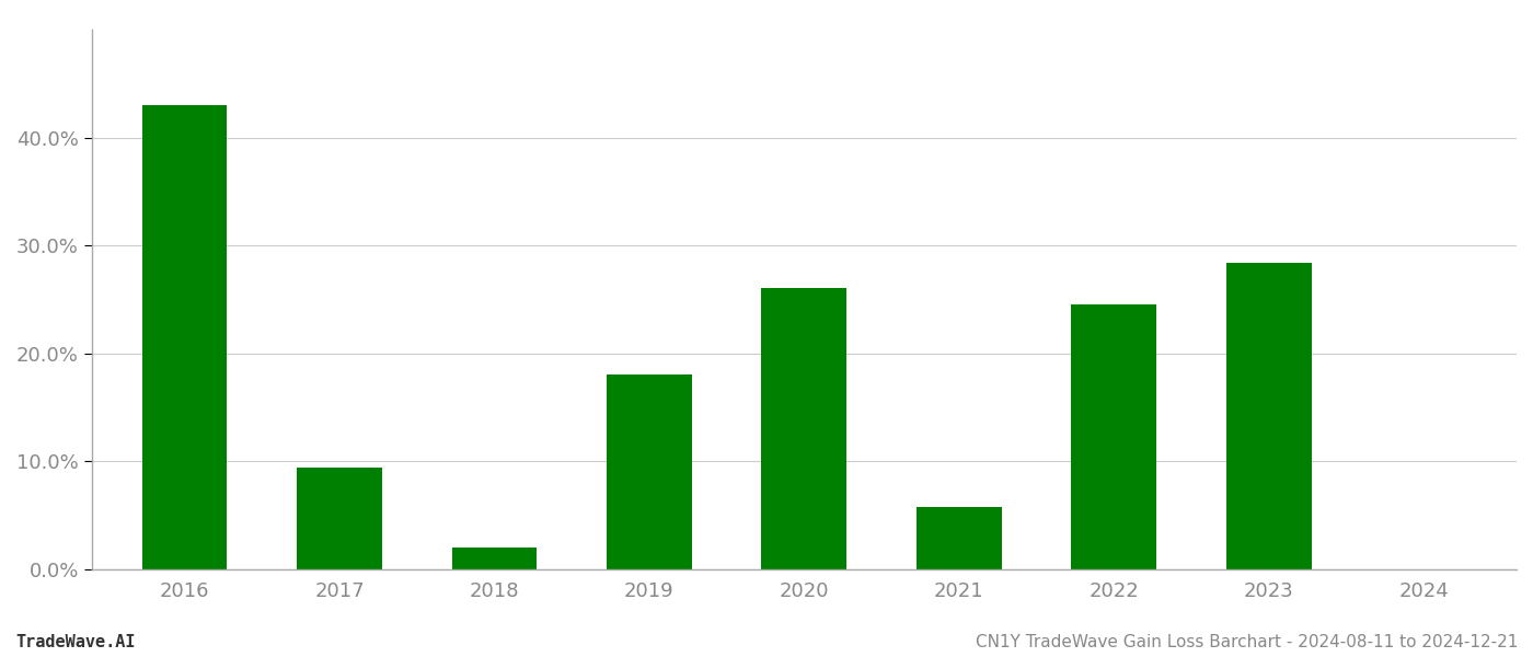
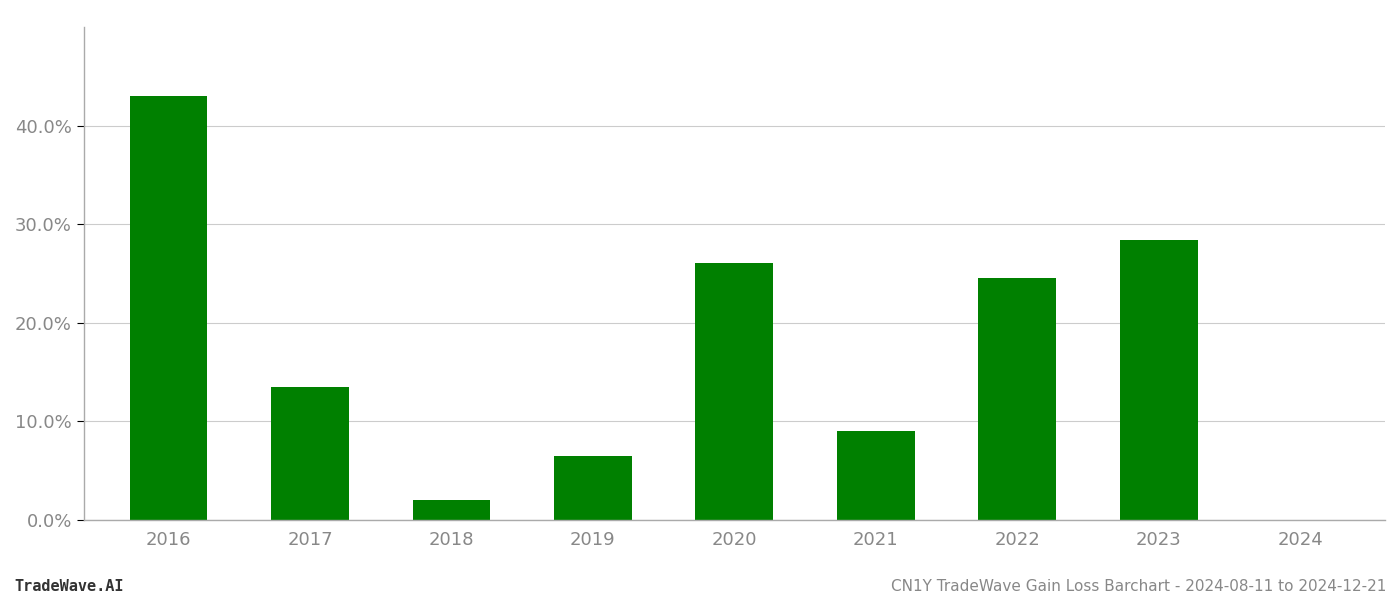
2017: 9.4% -> 13.5%
2019: 18.0% -> 6.5%
2021: 5.8% -> 9.0%
